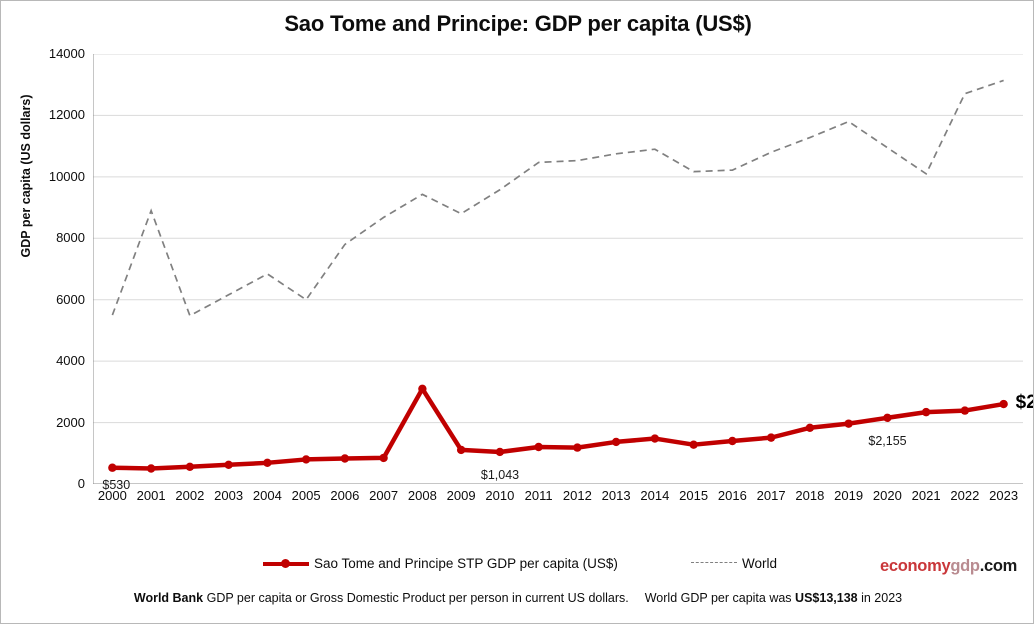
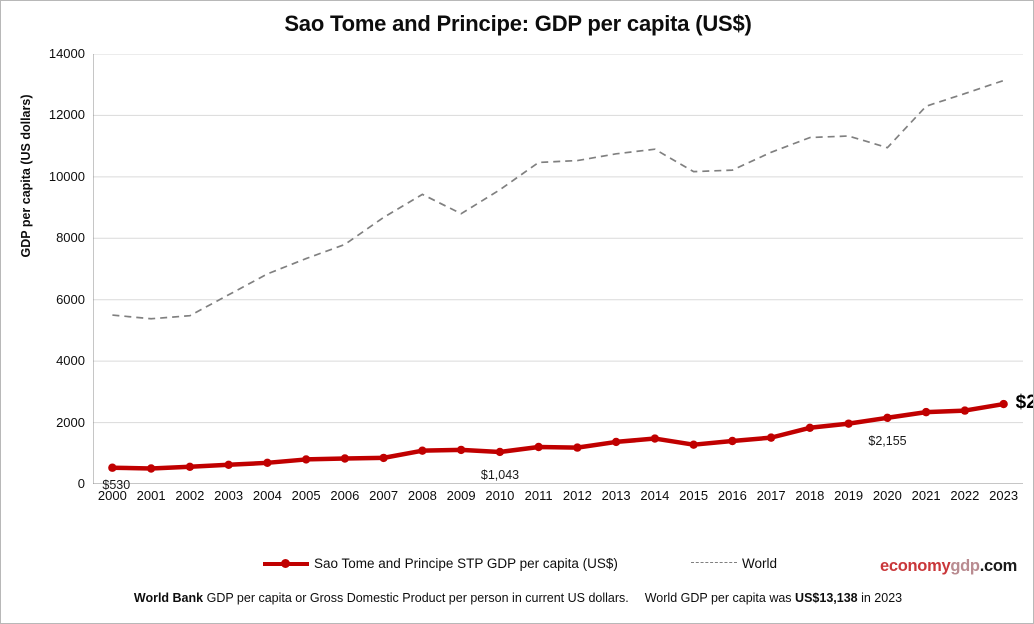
World/2001: 8900 -> 5400
World/2005: 6000 -> 7300
Sao Tome and Principe STP GDP per capita (US$)/2008: 3100 -> 1100
World/2019: 11800 -> 11300
World/2021: 10100 -> 12300
